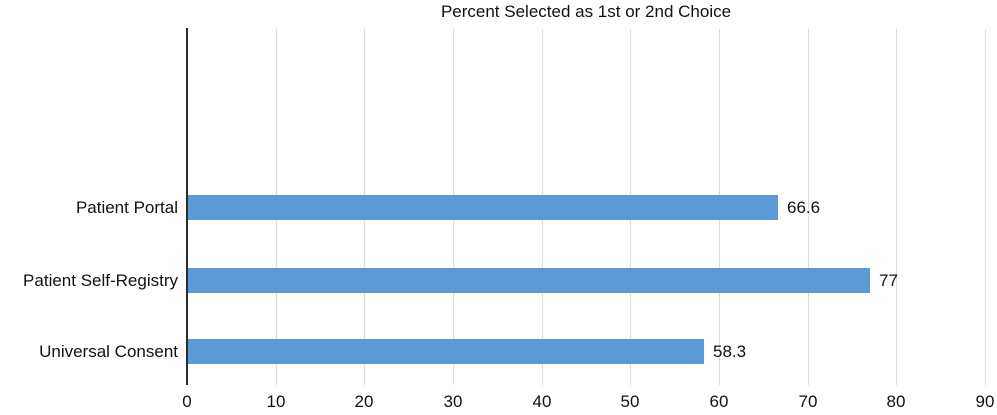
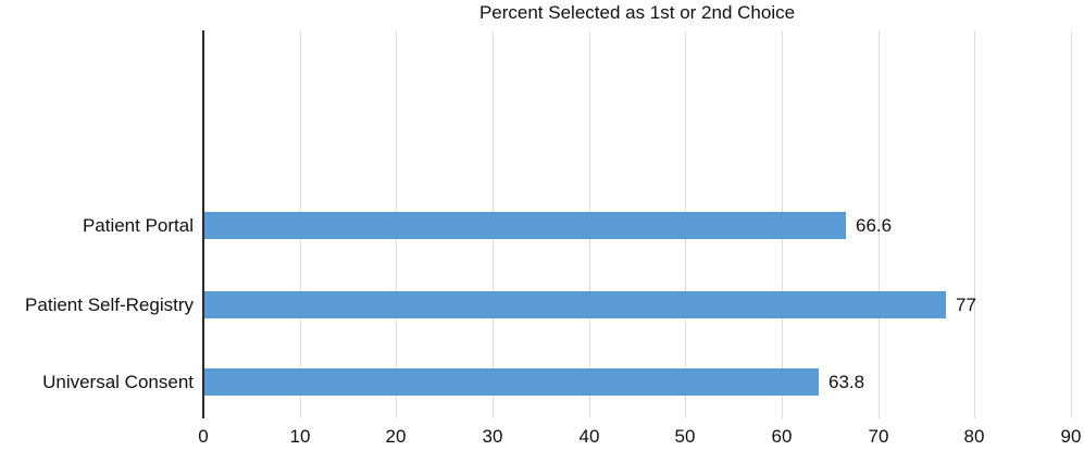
Universal Consent: 58.3 -> 63.8
